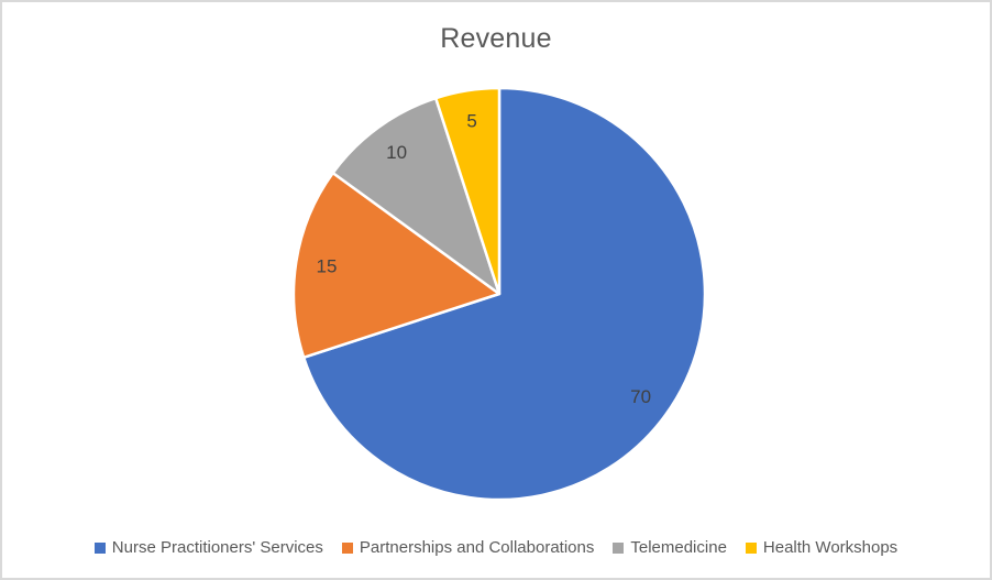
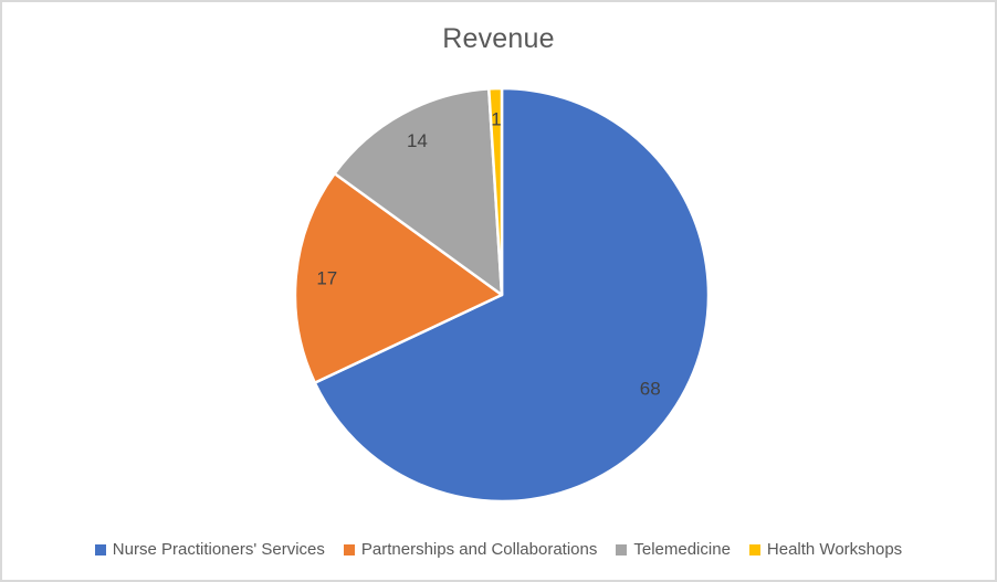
Nurse Practitioners' Services: 70 -> 68
Partnerships and Collaborations: 15 -> 17
Telemedicine: 10 -> 14
Health Workshops: 5 -> 1
